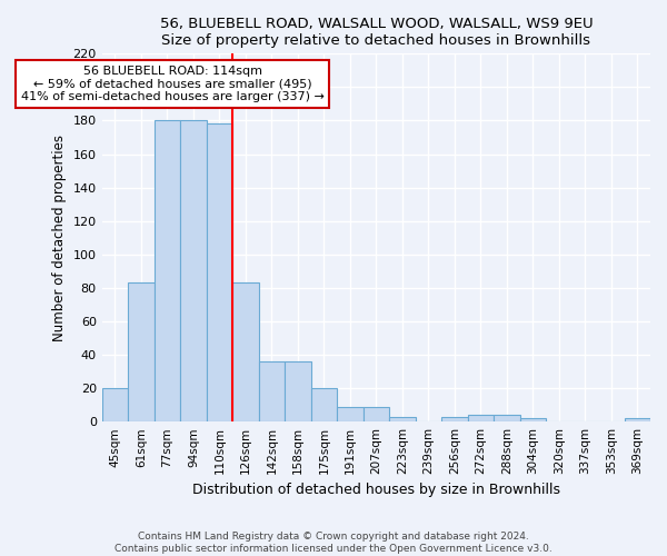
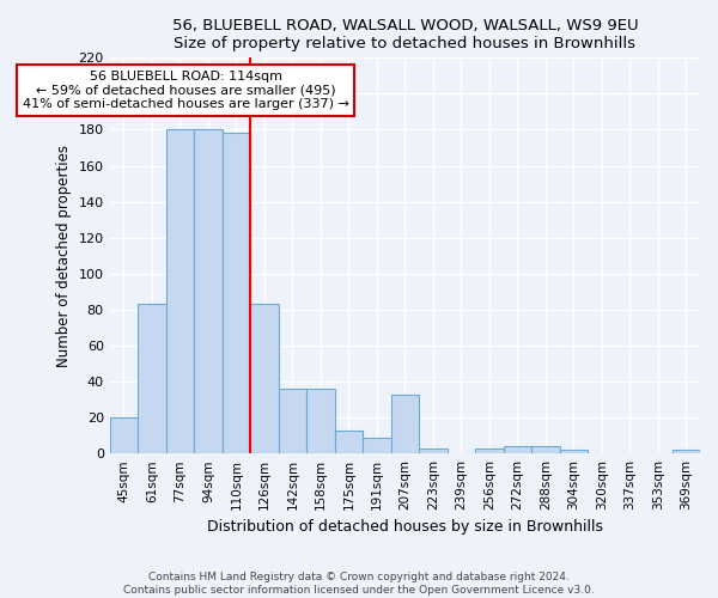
175sqm: 20 -> 13
207sqm: 9 -> 33
